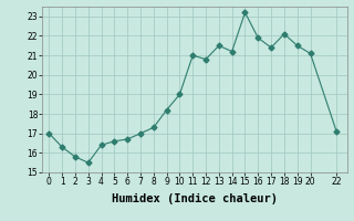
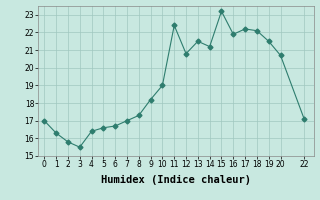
11: 21.0 -> 22.4
17: 21.4 -> 22.2
20: 21.1 -> 20.7
